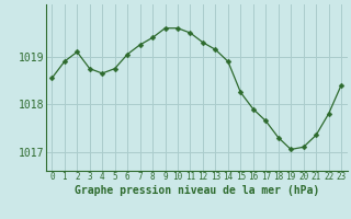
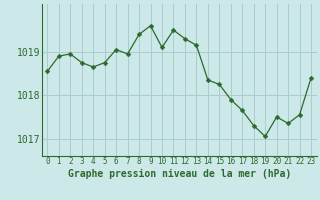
2: 1019.10 -> 1018.95
7: 1019.25 -> 1018.95
10: 1019.60 -> 1019.10
14: 1018.90 -> 1018.35
20: 1017.10 -> 1017.50
22: 1017.80 -> 1017.55
